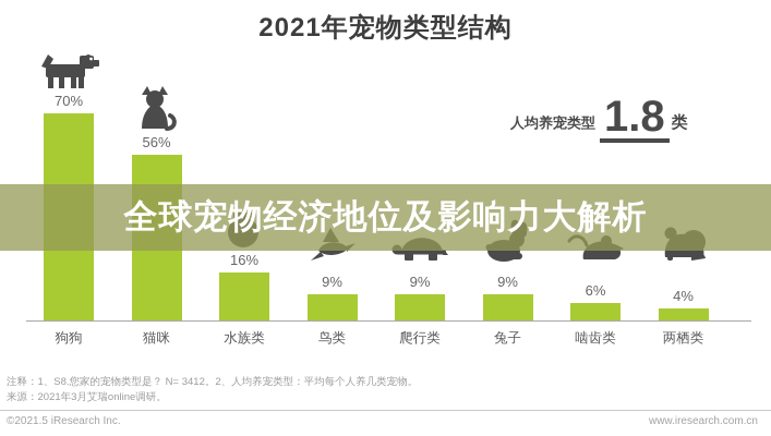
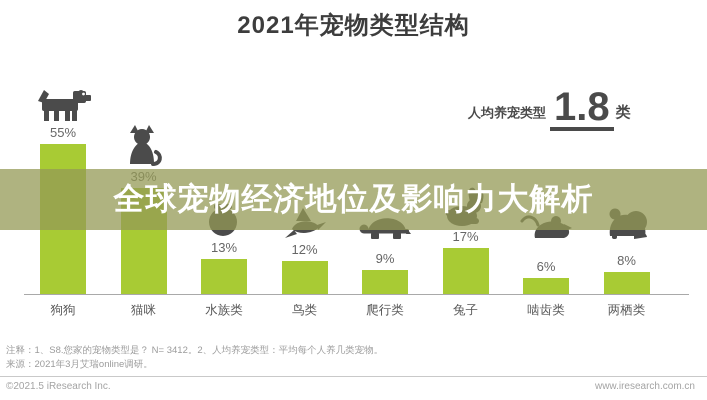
狗狗: 70% -> 55%
猫咪: 56% -> 39%
水族类: 16% -> 13%
鸟类: 9% -> 12%
兔子: 9% -> 17%
两栖类: 4% -> 8%
